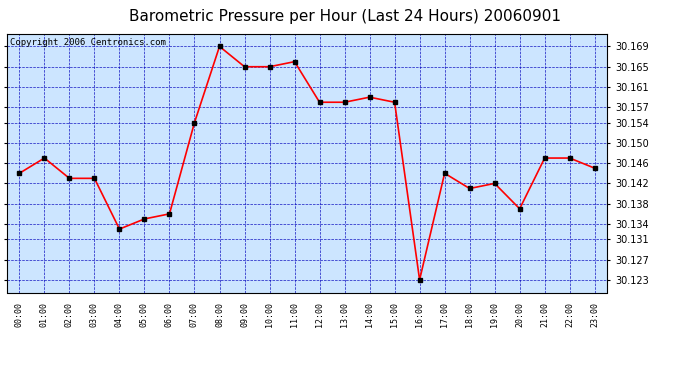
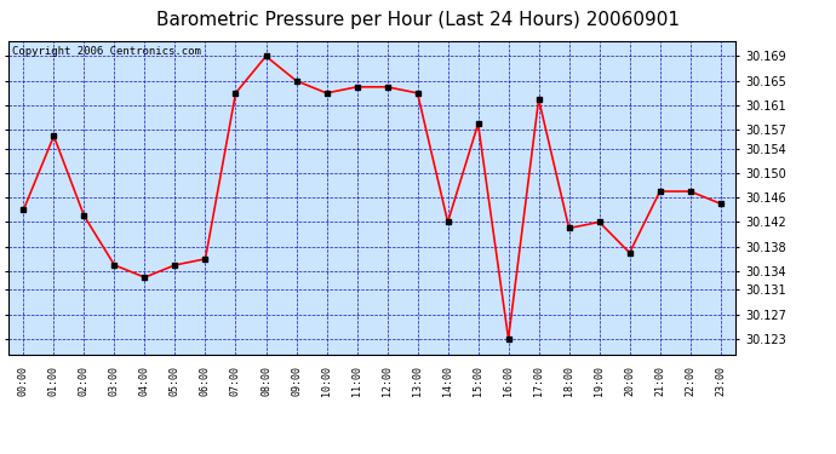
01:00: 30.147 -> 30.156
03:00: 30.143 -> 30.135
07:00: 30.154 -> 30.163
10:00: 30.165 -> 30.163
11:00: 30.166 -> 30.164
12:00: 30.158 -> 30.164
13:00: 30.158 -> 30.163
14:00: 30.159 -> 30.142
17:00: 30.144 -> 30.162
